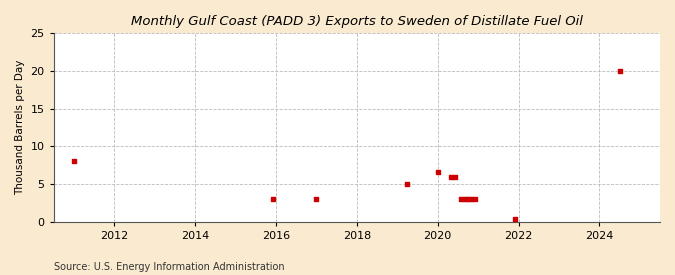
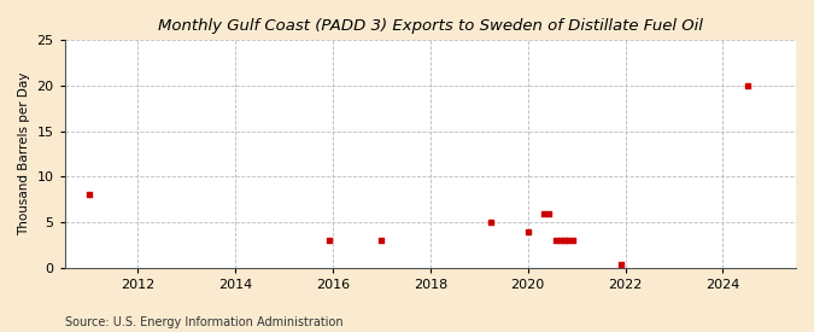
2020: 6.6 -> 4.0
